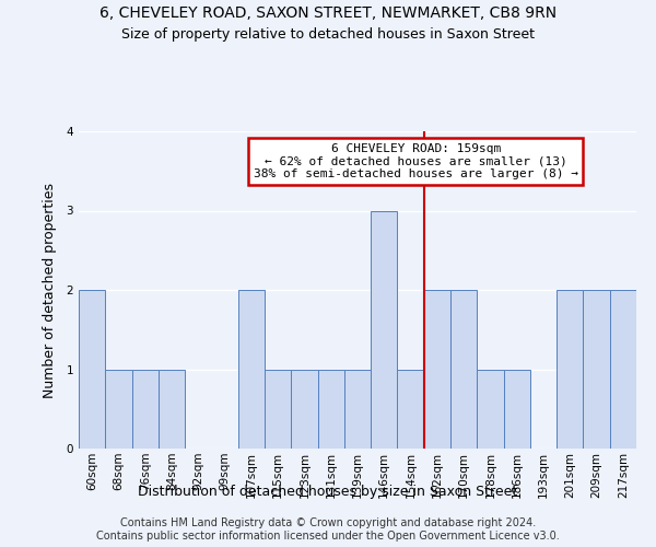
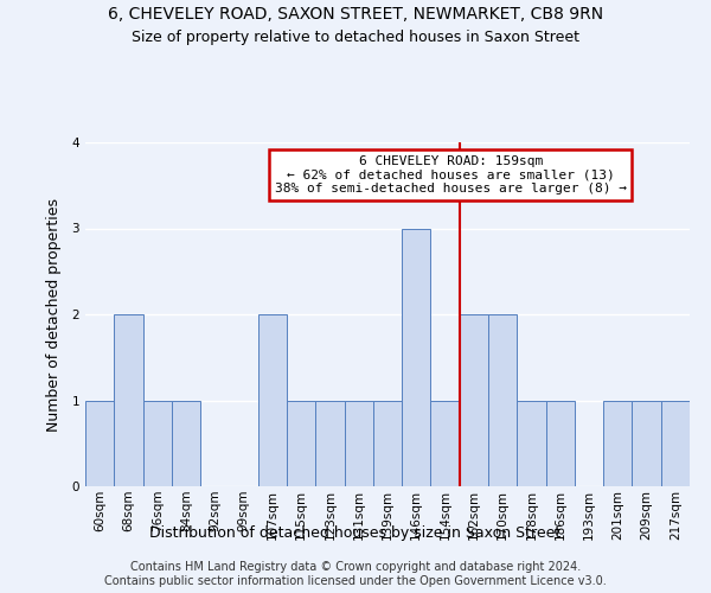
60sqm: 2 -> 1
68sqm: 1 -> 2
201sqm: 2 -> 1
209sqm: 2 -> 1
217sqm: 2 -> 1
